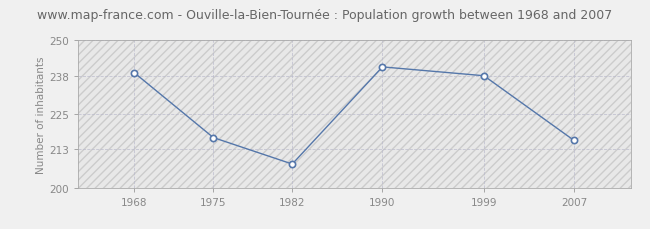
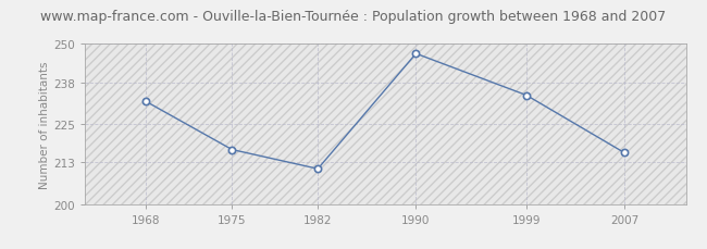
1968: 239 -> 232
1982: 208 -> 211
1990: 241 -> 247
1999: 238 -> 234
